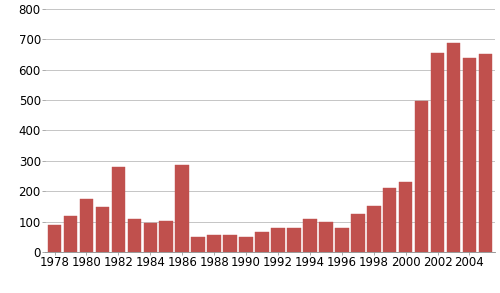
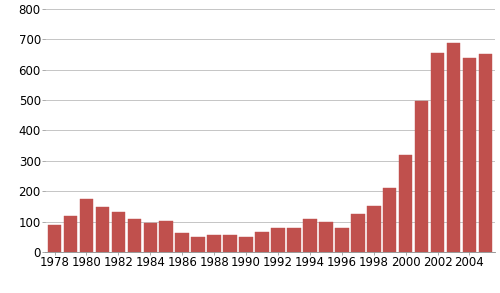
1982: 280 -> 130
1986: 285 -> 62
2000: 230 -> 320
